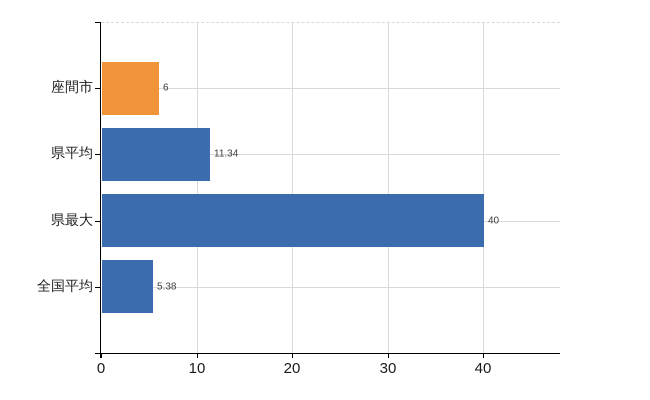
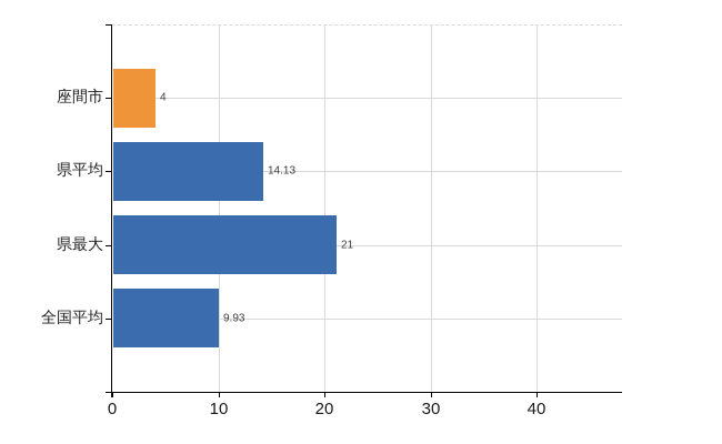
座間市: 6 -> 4
県平均: 11.34 -> 14.13
県最大: 40 -> 21
全国平均: 5.38 -> 9.93
